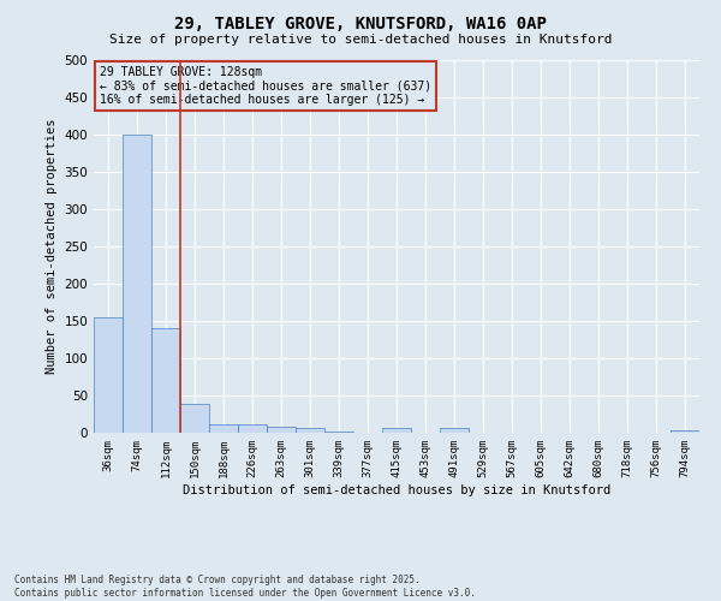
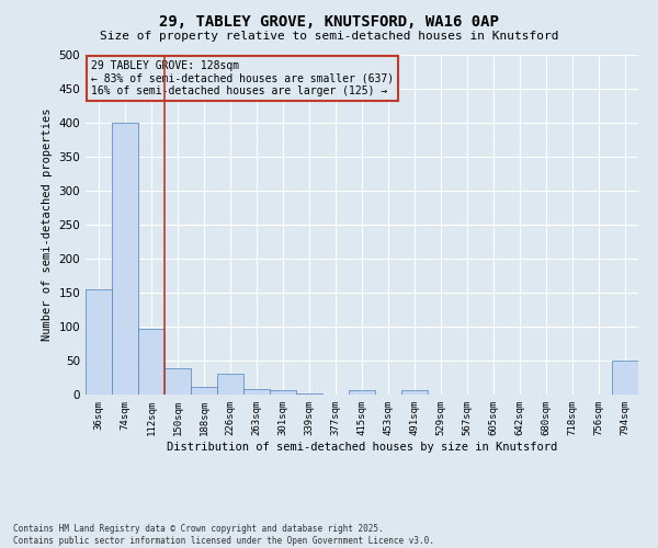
112sqm: 140 -> 96
226sqm: 11 -> 30
794sqm: 3 -> 50
